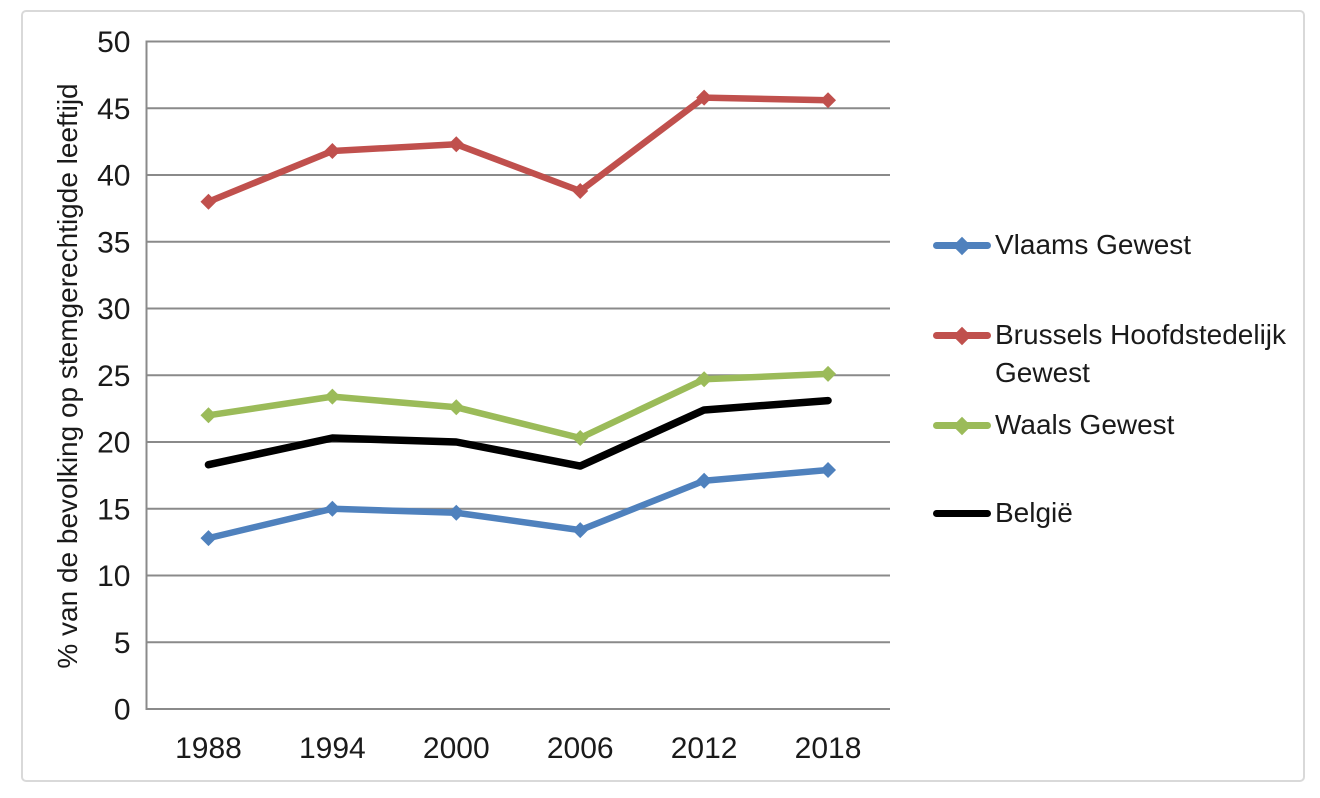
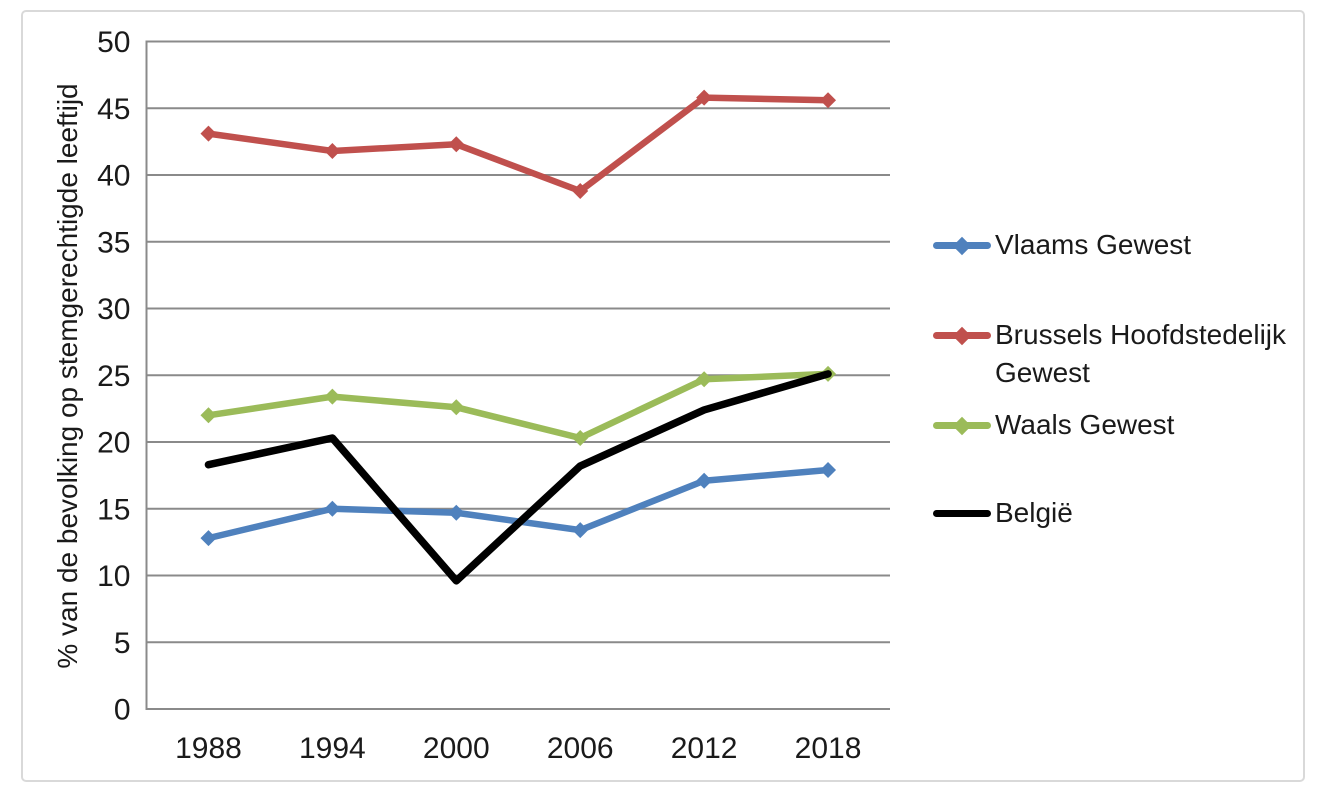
Brussels Hoofdstedelijk Gewest/1988: 38.0 -> 43.1
België/2000: 20.0 -> 9.6
België/2018: 23.1 -> 25.1
